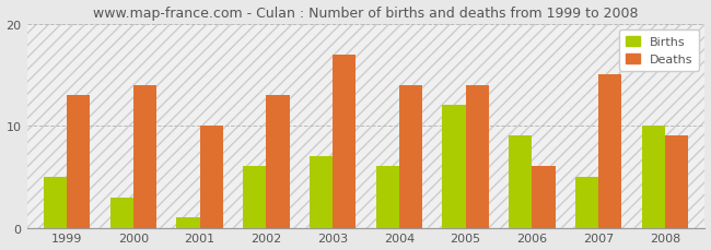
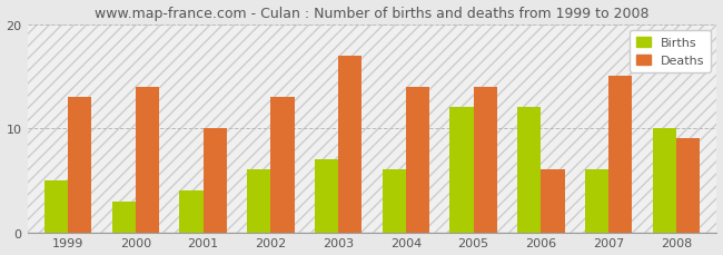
Births/2001: 1 -> 4
Births/2006: 9 -> 12
Births/2007: 5 -> 6
